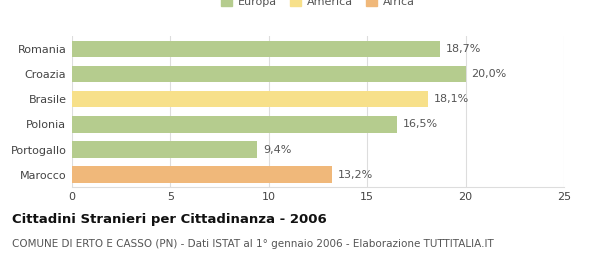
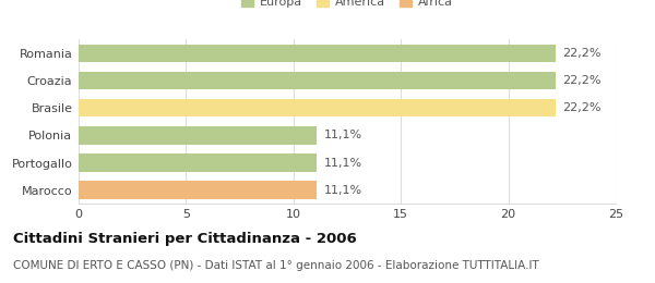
Romania: 18,7% -> 22,2%
Croazia: 20,0% -> 22,2%
Brasile: 18,1% -> 22,2%
Polonia: 16,5% -> 11,1%
Portogallo: 9,4% -> 11,1%
Marocco: 13,2% -> 11,1%
